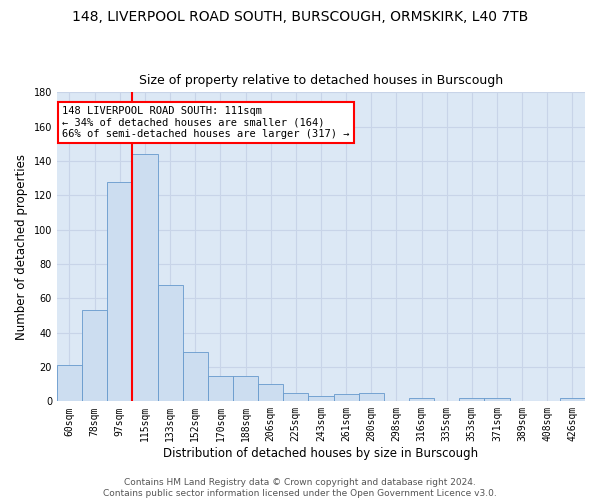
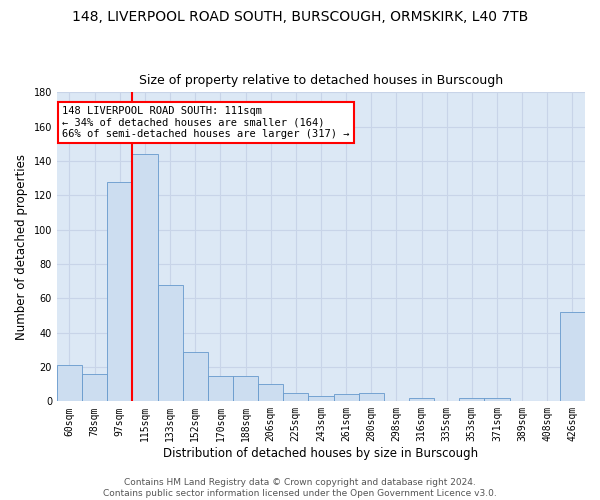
78sqm: 53 -> 16
426sqm: 2 -> 52
